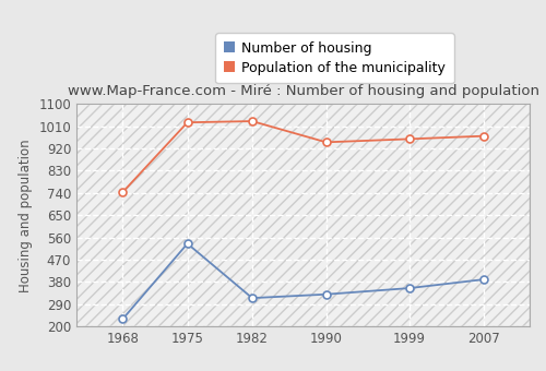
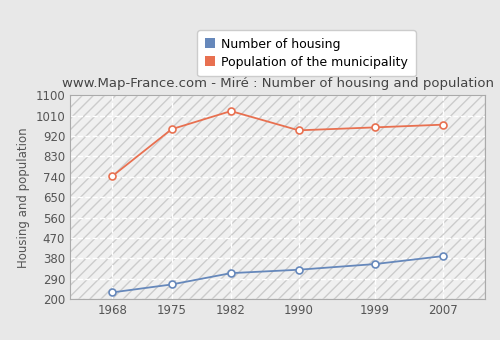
Number of housing/1975: 535 -> 265
Population of the municipality/1975: 1025 -> 950
